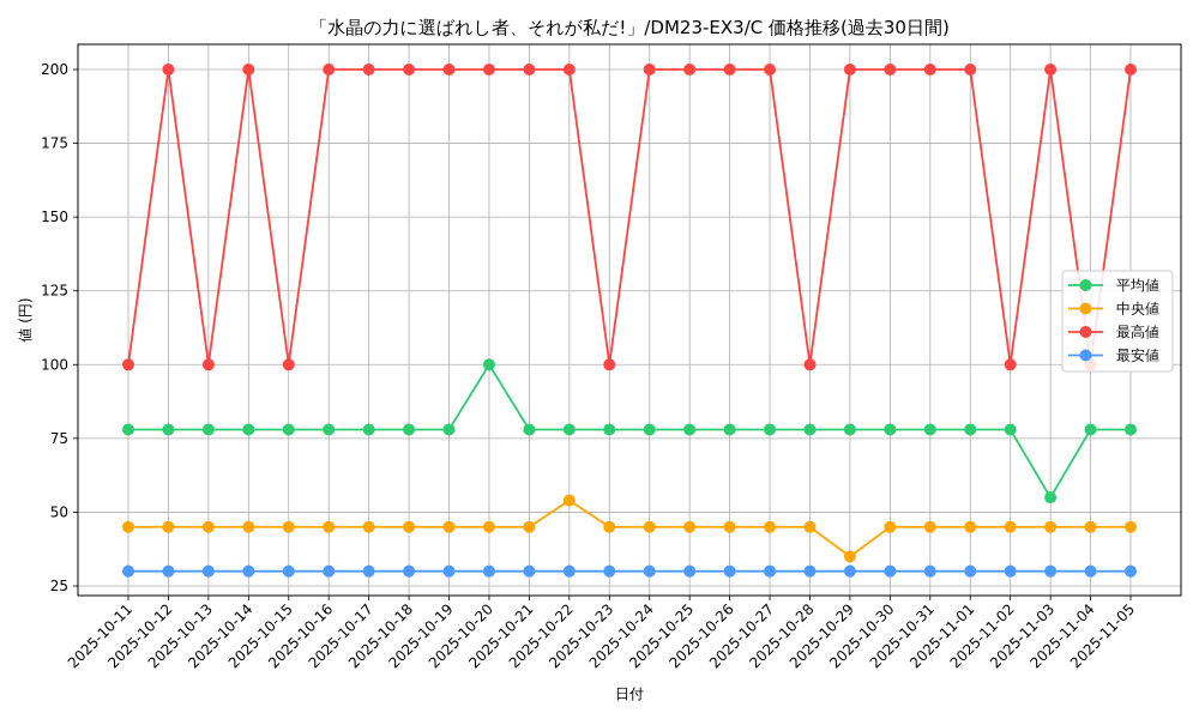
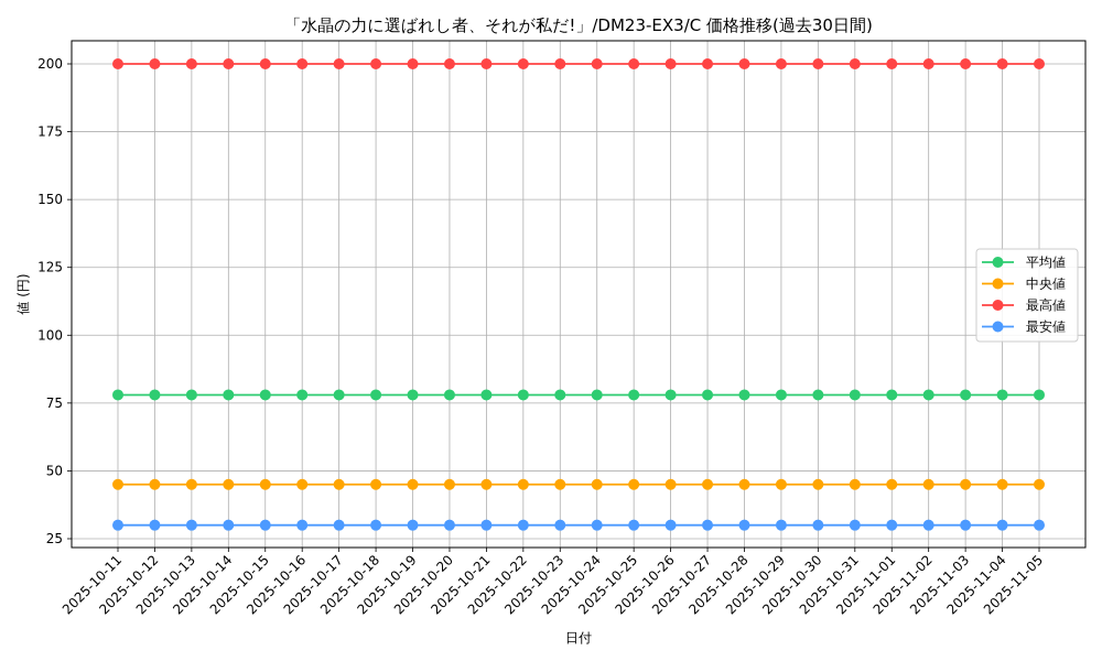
最高値/2025-10-11: 100 -> 200
最高値/2025-10-13: 100 -> 200
最高値/2025-10-15: 100 -> 200
平均値/2025-10-20: 100 -> 78
中央値/2025-10-22: 54 -> 45
最高値/2025-10-23: 100 -> 200
最高値/2025-10-28: 100 -> 200
中央値/2025-10-29: 35 -> 45
最高値/2025-11-02: 100 -> 200
平均値/2025-11-03: 55 -> 78
最高値/2025-11-04: 100 -> 200
